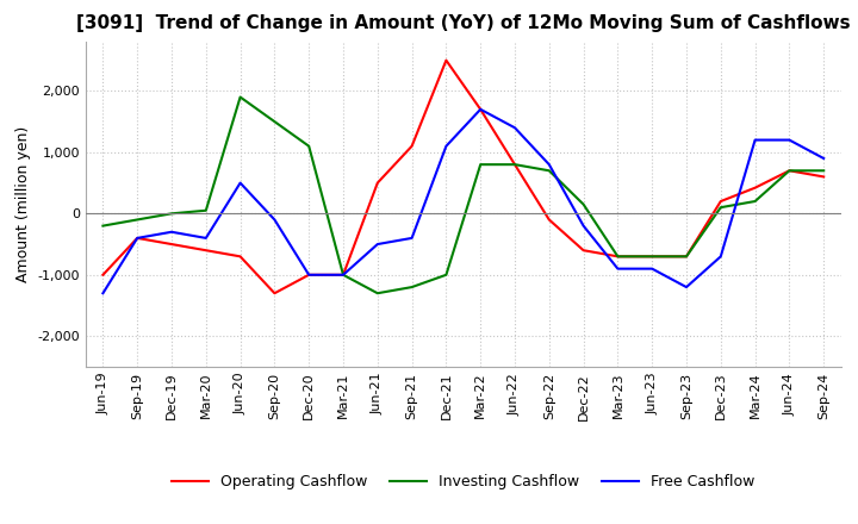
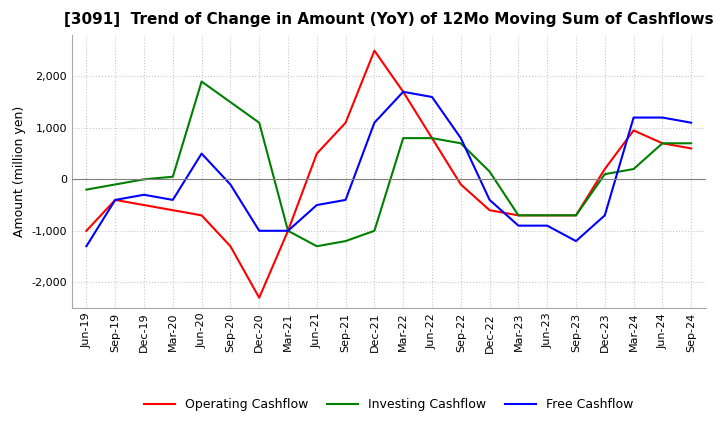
Operating Cashflow/Dec-20: -1,000 -> -2,300
Free Cashflow/Jun-22: 1,400 -> 1,600
Free Cashflow/Dec-22: -200 -> -400
Operating Cashflow/Mar-24: 420 -> 950
Free Cashflow/Sep-24: 900 -> 1,100
